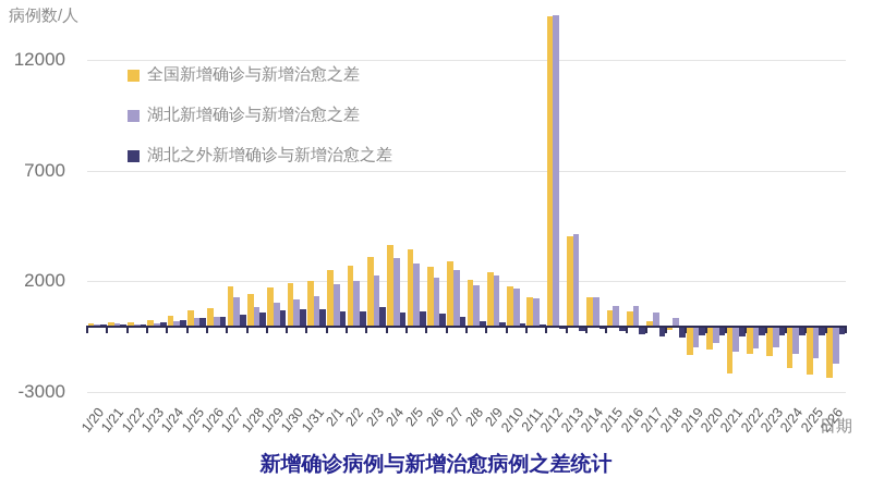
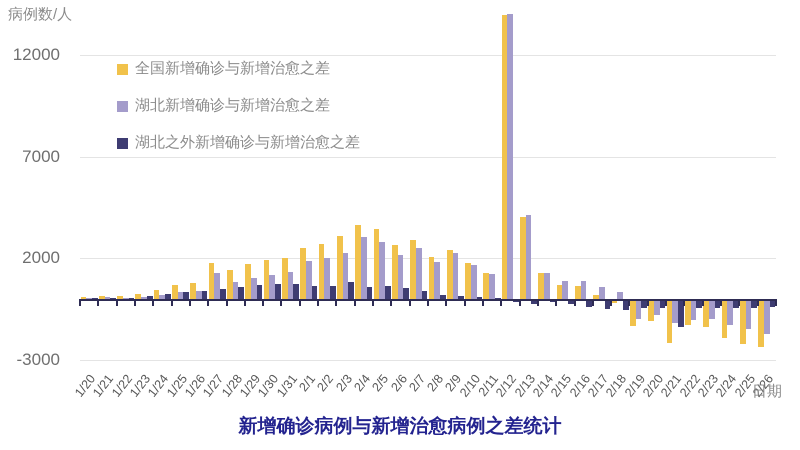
湖北之外新增确诊与新增治愈之差/2/21: -400 -> -1300
